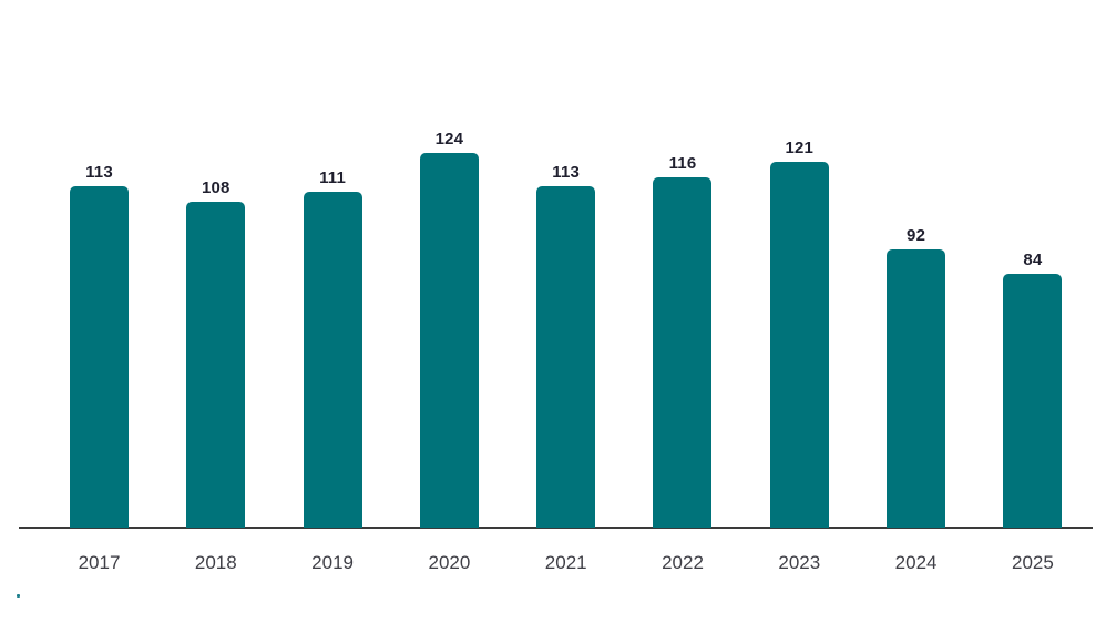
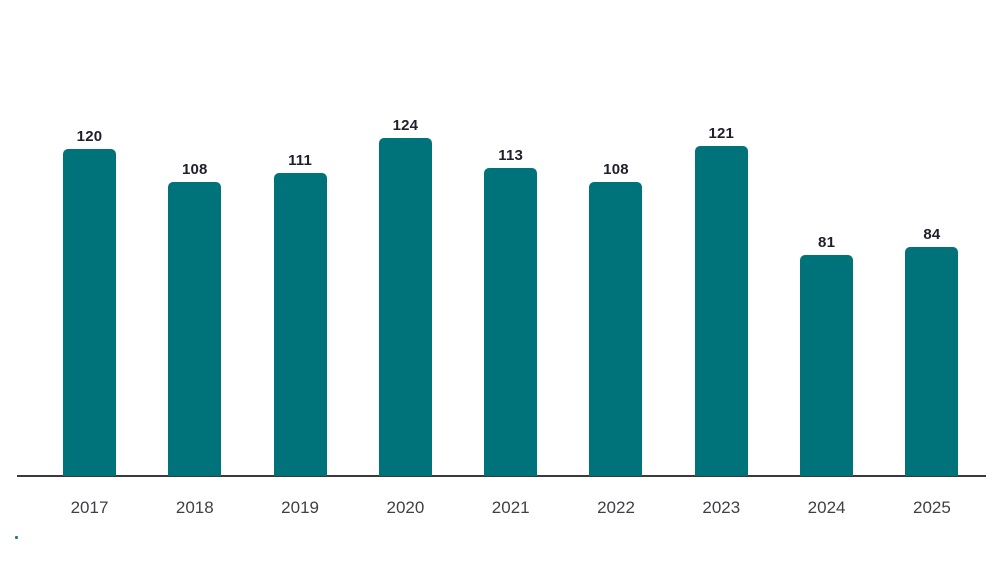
2017: 113 -> 120
2022: 116 -> 108
2024: 92 -> 81
